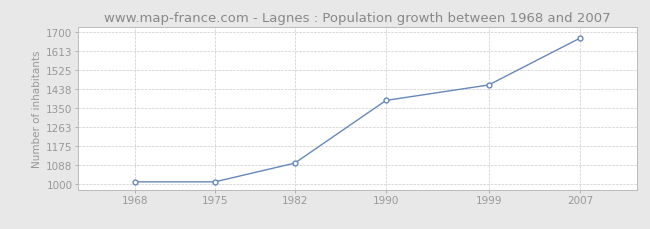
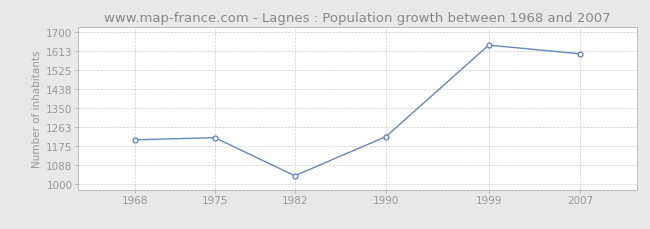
1968: 1012 -> 1205
1975: 1012 -> 1215
1982: 1098 -> 1040
1990: 1386 -> 1220
1999: 1457 -> 1640
2007: 1672 -> 1600
